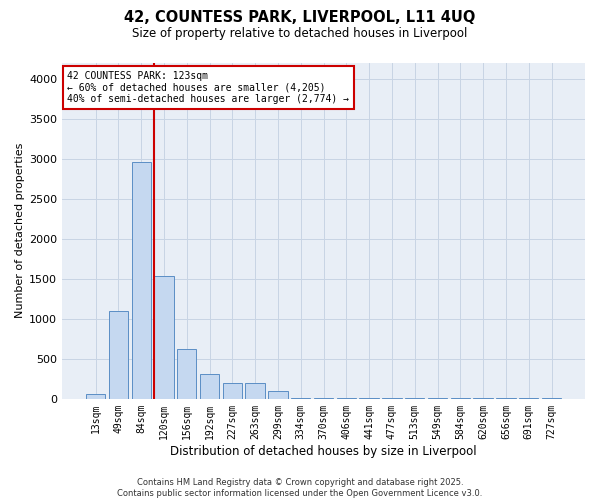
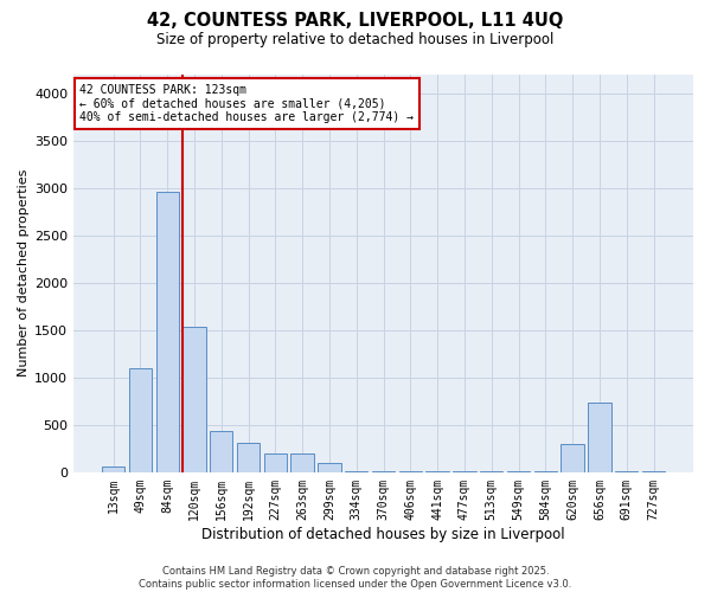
156sqm: 620 -> 440
620sqm: 20 -> 300
656sqm: 20 -> 740
